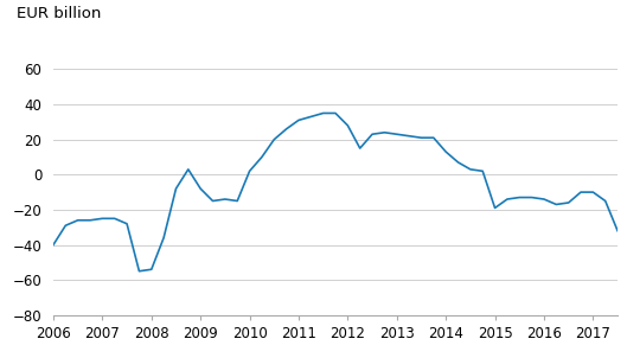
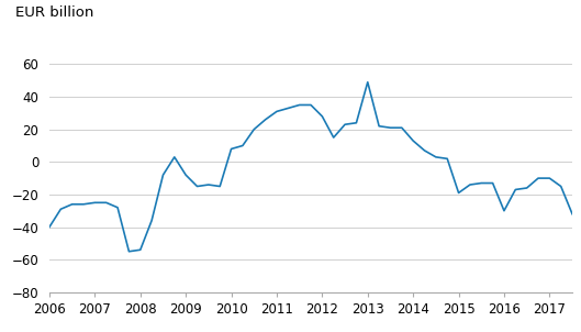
2010: 2 -> 8
2013: 23 -> 49
2016: -14 -> -30
